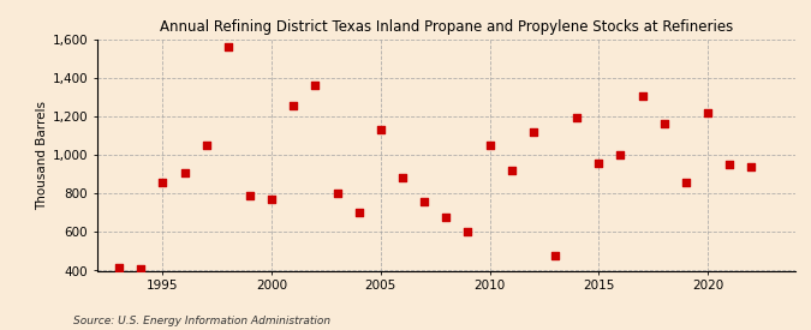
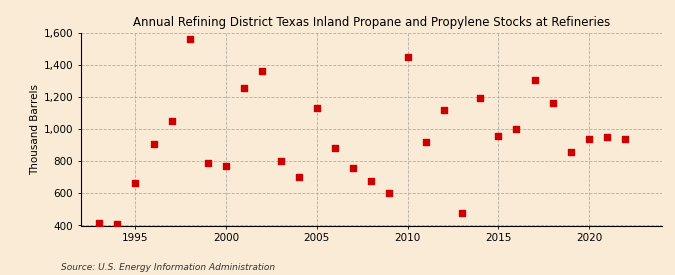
1995: 860 -> 660
2010: 1,050 -> 1,450
2020: 1,220 -> 940
